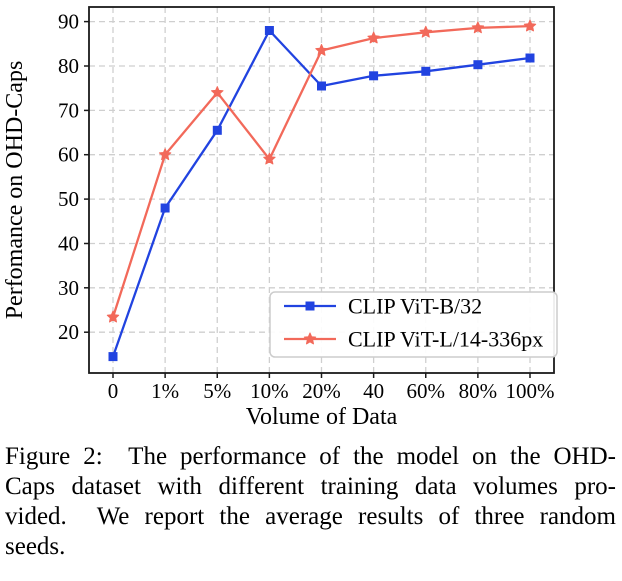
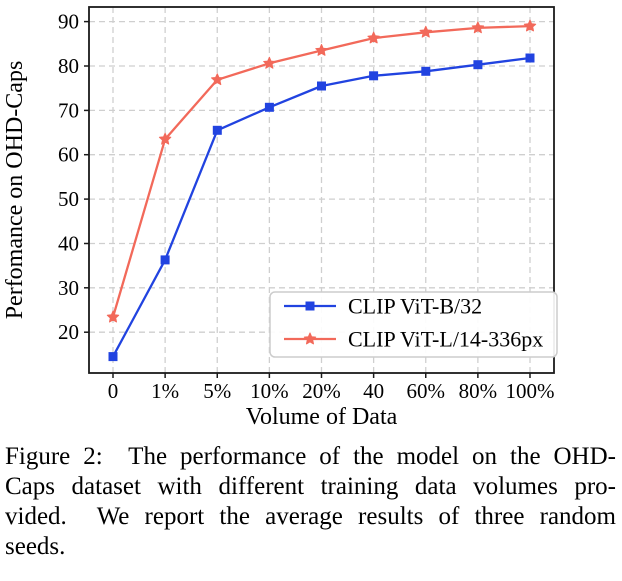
CLIP ViT-B/32/1%: 48 -> 36
CLIP ViT-L/14-336px/1%: 60 -> 64
CLIP ViT-L/14-336px/5%: 74 -> 77
CLIP ViT-B/32/10%: 88 -> 71
CLIP ViT-L/14-336px/10%: 59 -> 81
